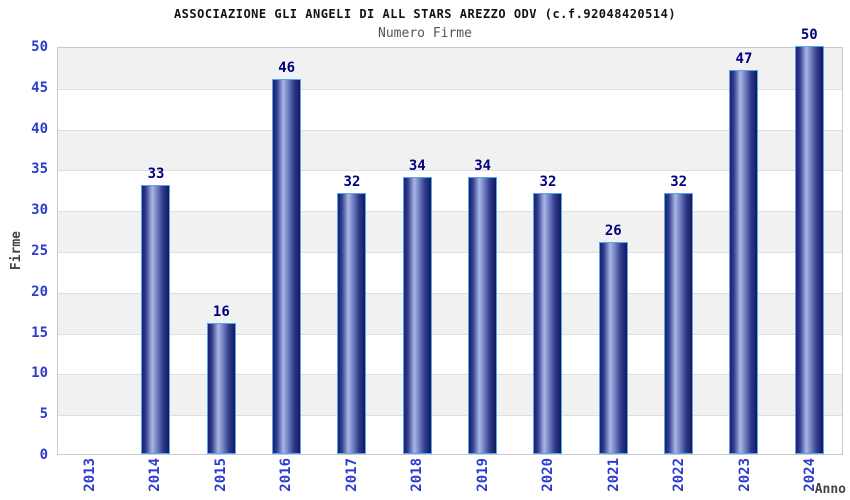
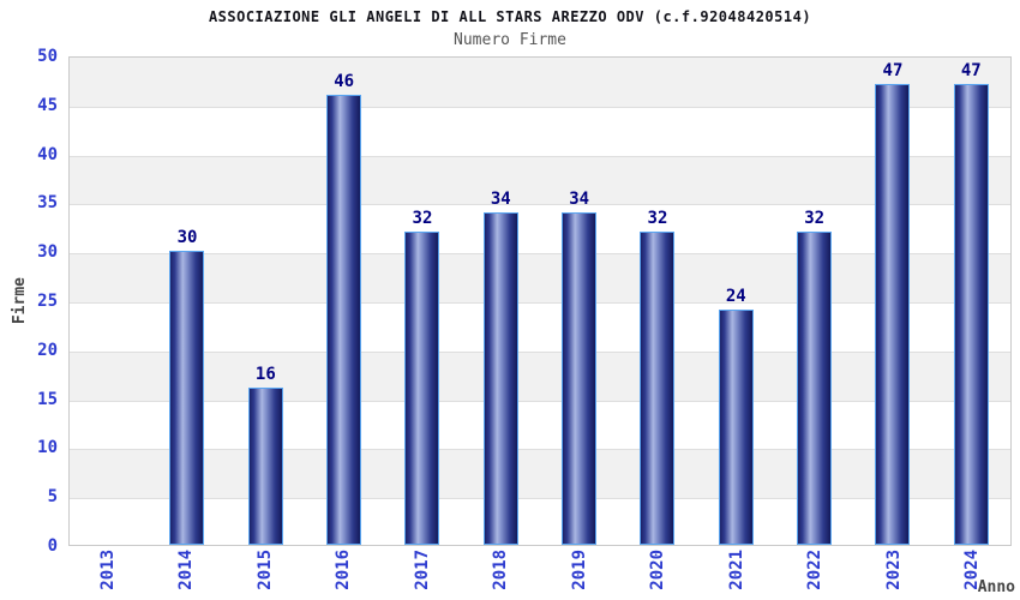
2014: 33 -> 30
2021: 26 -> 24
2024: 50 -> 47
